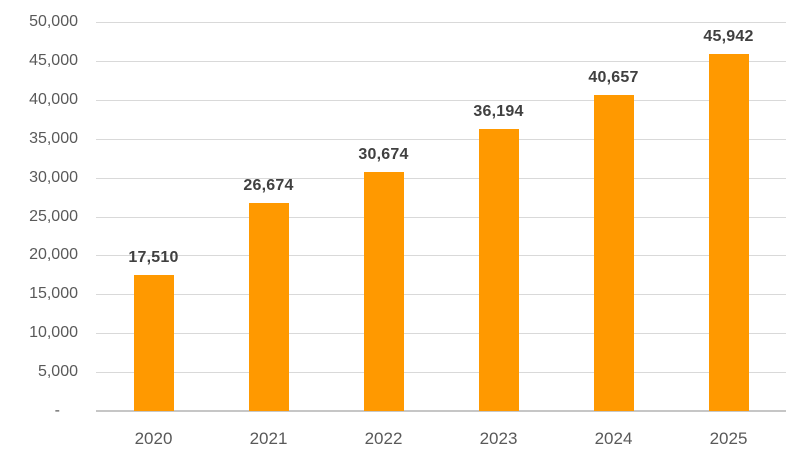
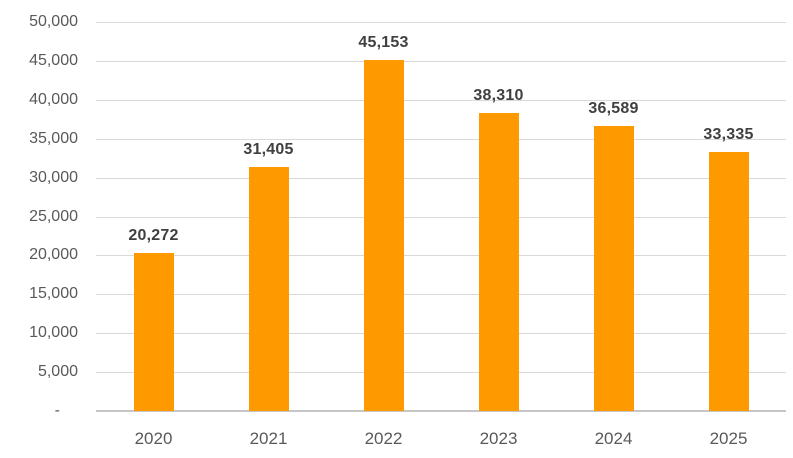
2020: 17,510 -> 20,272
2021: 26,674 -> 31,405
2022: 30,674 -> 45,153
2023: 36,194 -> 38,310
2024: 40,657 -> 36,589
2025: 45,942 -> 33,335
